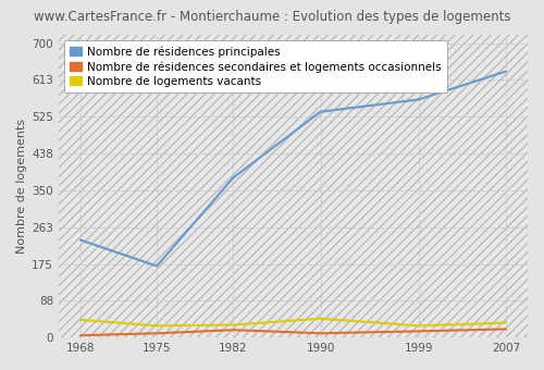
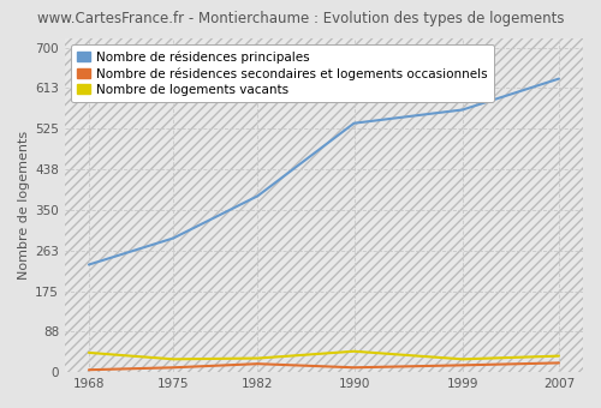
Nombre de résidences principales/1975: 170 -> 289
